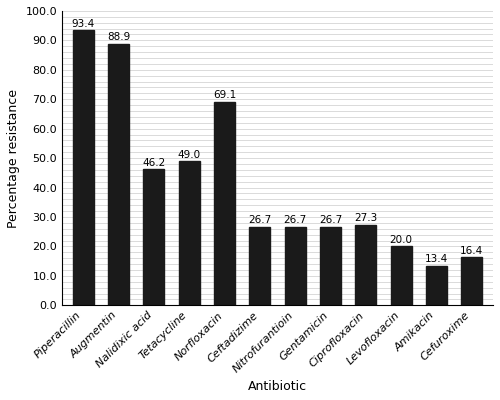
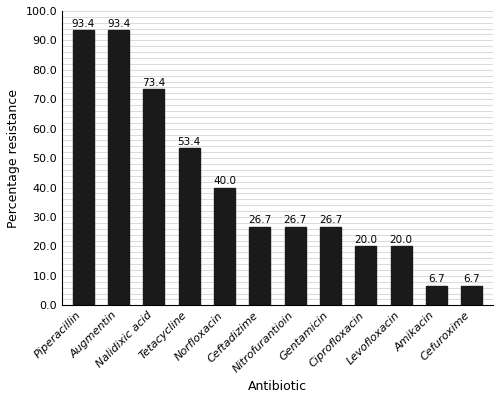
Augmentin: 88.9 -> 93.4
Nalidixic acid: 46.2 -> 73.4
Tetacycline: 49.0 -> 53.4
Norfloxacin: 69.1 -> 40.0
Ciprofloxacin: 27.3 -> 20.0
Amikacin: 13.4 -> 6.7
Cefuroxime: 16.4 -> 6.7
